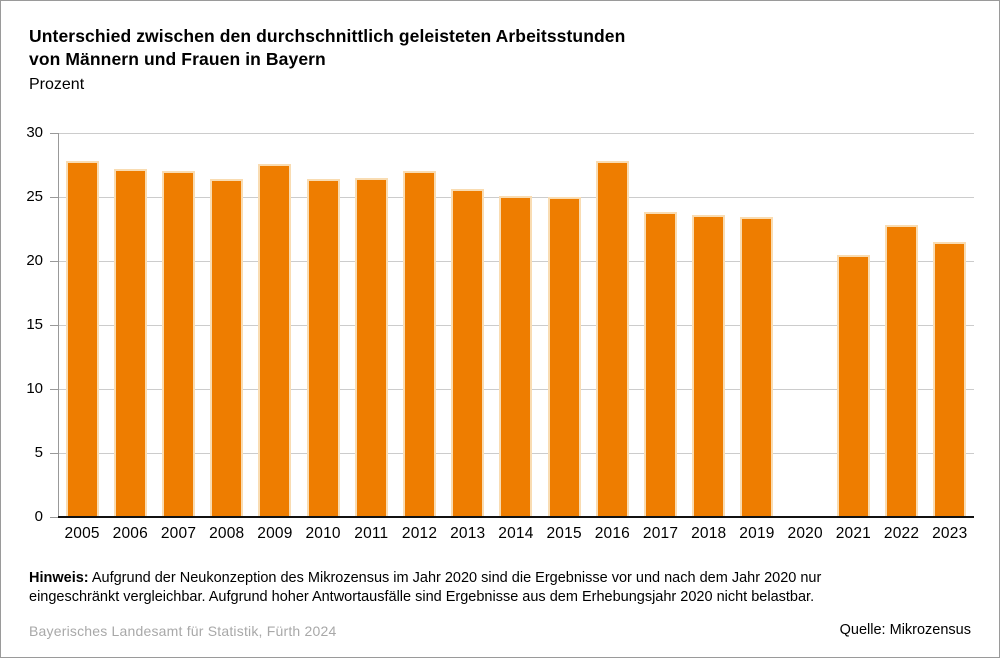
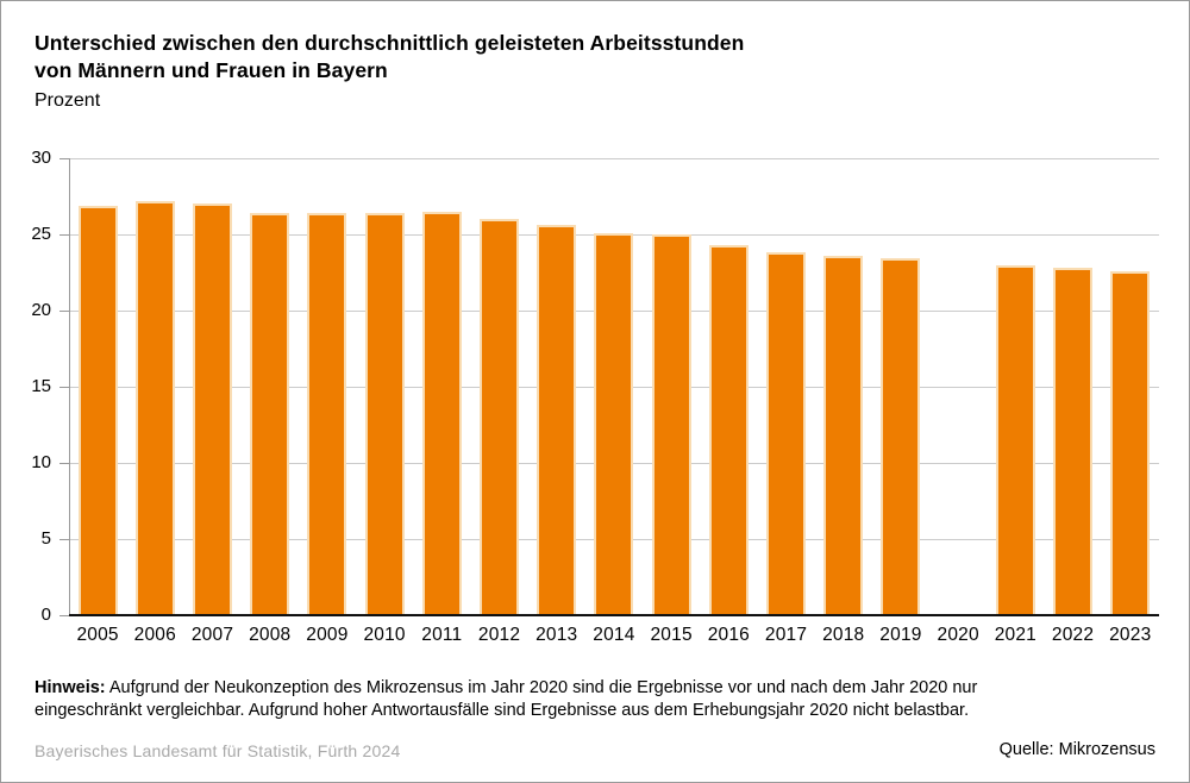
2005: 27.8 -> 26.9
2009: 27.6 -> 26.4
2012: 27.0 -> 26.0
2016: 27.8 -> 24.3
2021: 20.5 -> 23.0
2023: 21.5 -> 22.6
